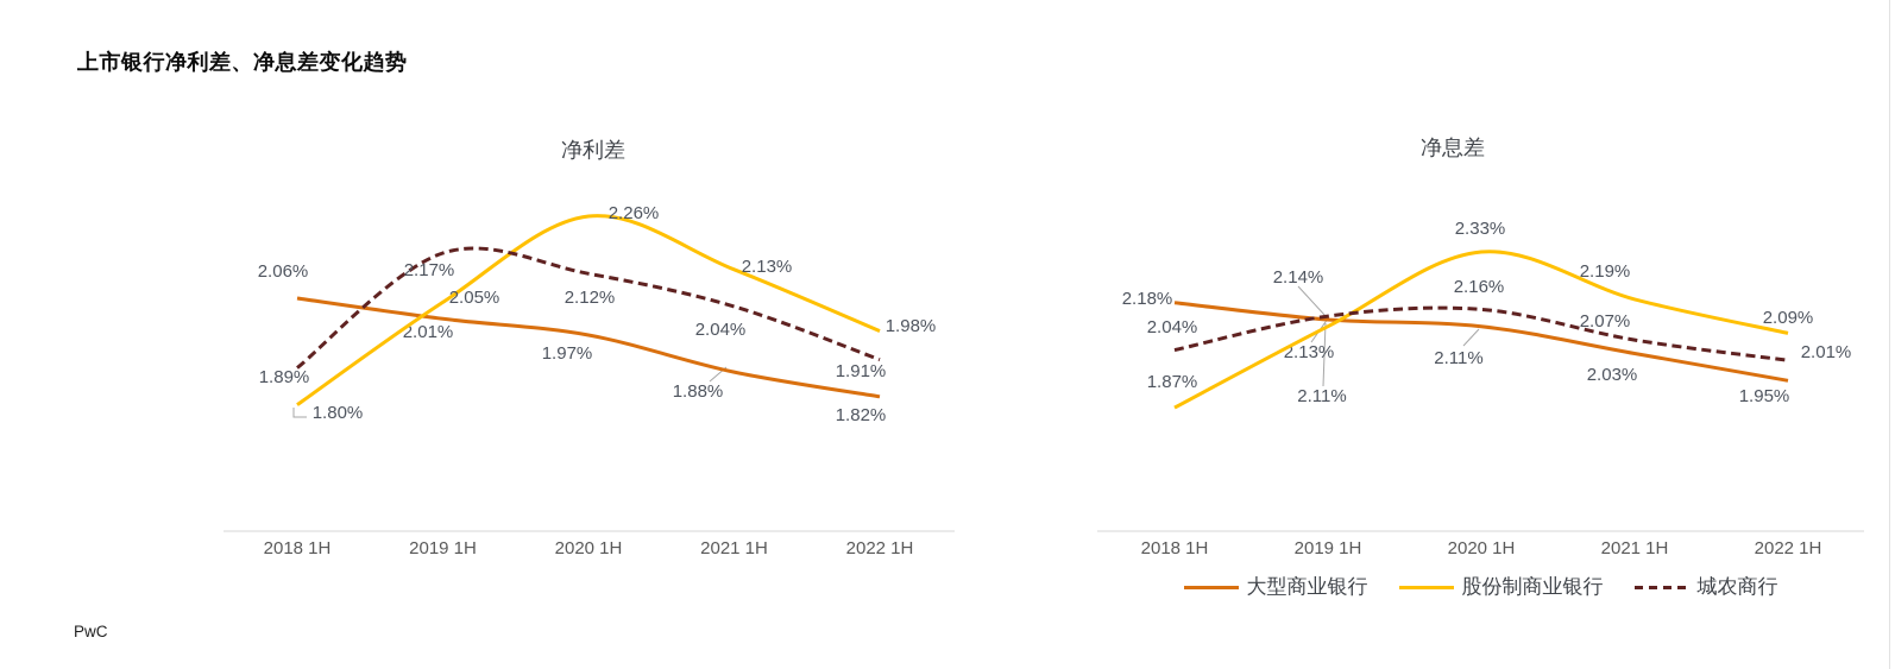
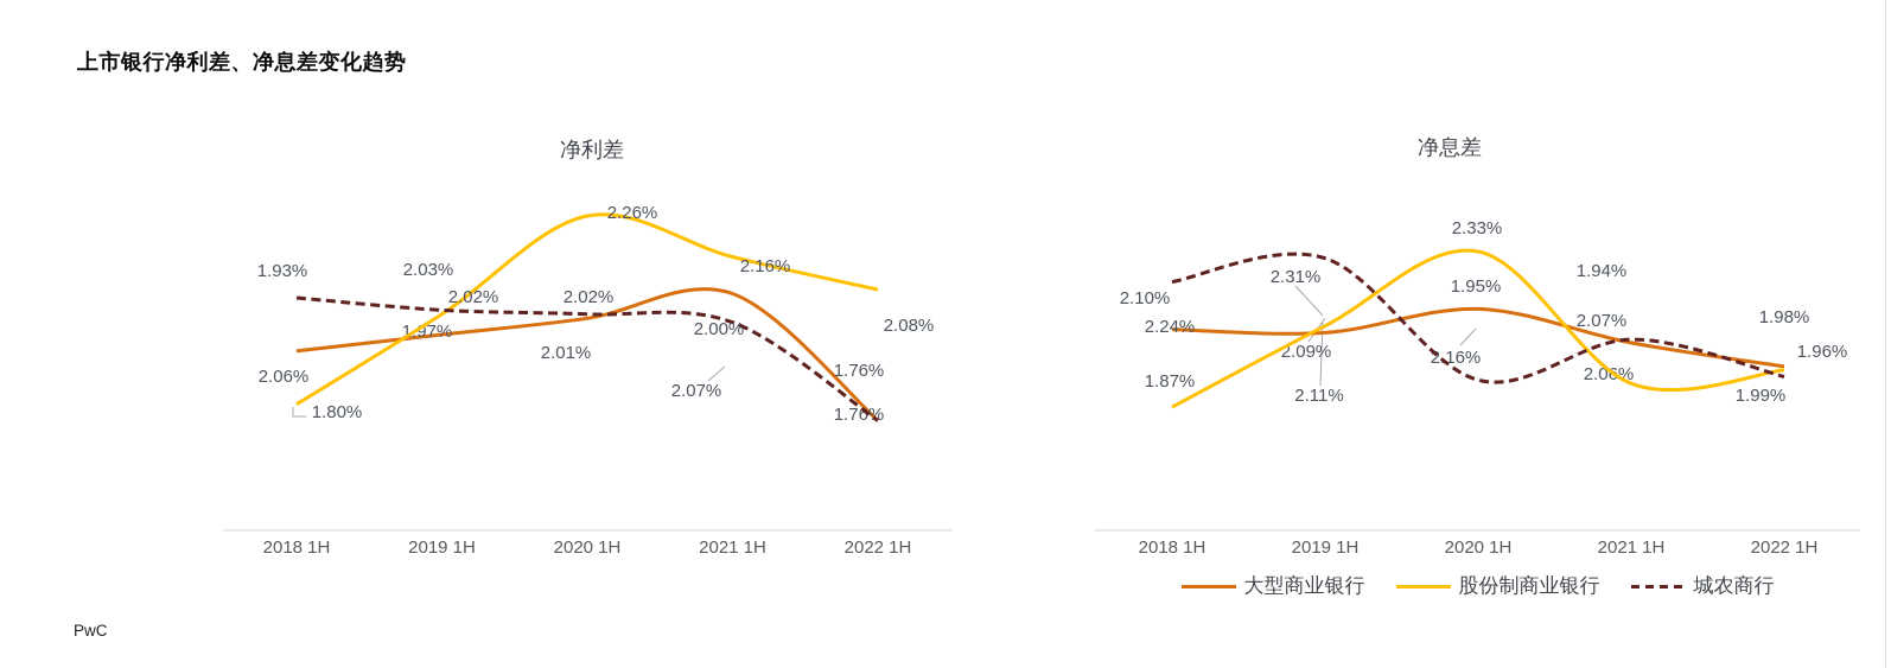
净利差/大型商业银行/2018 1H: 2.06% -> 1.93%
净利差/城农商行/2018 1H: 1.89% -> 2.06%
净利差/大型商业银行/2019 1H: 2.01% -> 1.97%
净利差/股份制商业银行/2019 1H: 2.05% -> 2.02%
净利差/城农商行/2019 1H: 2.17% -> 2.03%
净利差/大型商业银行/2020 1H: 1.97% -> 2.01%
净利差/城农商行/2020 1H: 2.12% -> 2.02%
净利差/大型商业银行/2021 1H: 1.88% -> 2.07%
净利差/股份制商业银行/2021 1H: 2.13% -> 2.16%
净利差/城农商行/2021 1H: 2.04% -> 2.00%
净利差/大型商业银行/2022 1H: 1.82% -> 1.76%
净利差/股份制商业银行/2022 1H: 1.98% -> 2.08%
净利差/城农商行/2022 1H: 1.91% -> 1.76%
净息差/大型商业银行/2018 1H: 2.18% -> 2.10%
净息差/城农商行/2018 1H: 2.04% -> 2.24%
净息差/大型商业银行/2019 1H: 2.13% -> 2.09%
净息差/城农商行/2019 1H: 2.14% -> 2.31%
净息差/大型商业银行/2020 1H: 2.11% -> 2.16%
净息差/城农商行/2020 1H: 2.16% -> 1.95%
净息差/大型商业银行/2021 1H: 2.03% -> 2.06%
净息差/股份制商业银行/2021 1H: 2.19% -> 1.94%
净息差/大型商业银行/2022 1H: 1.95% -> 1.99%
净息差/股份制商业银行/2022 1H: 2.09% -> 1.98%
净息差/城农商行/2022 1H: 2.01% -> 1.96%
